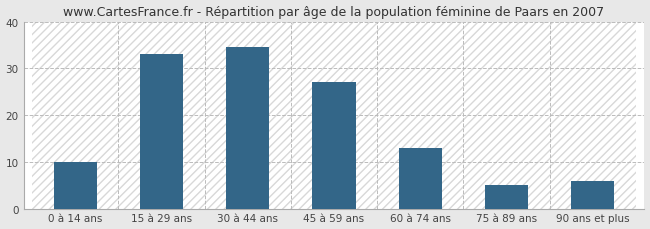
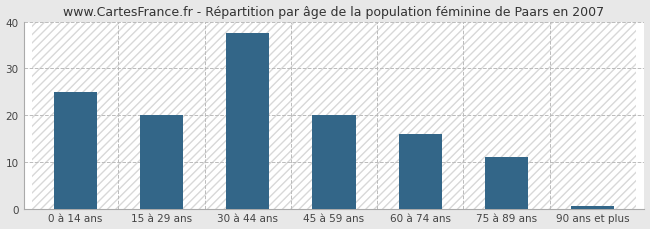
0 à 14 ans: 10.0 -> 25.0
15 à 29 ans: 33.0 -> 20.0
30 à 44 ans: 34.5 -> 37.5
45 à 59 ans: 27.0 -> 20.0
60 à 74 ans: 13.0 -> 16.0
75 à 89 ans: 5.0 -> 11.0
90 ans et plus: 6.0 -> 0.5
